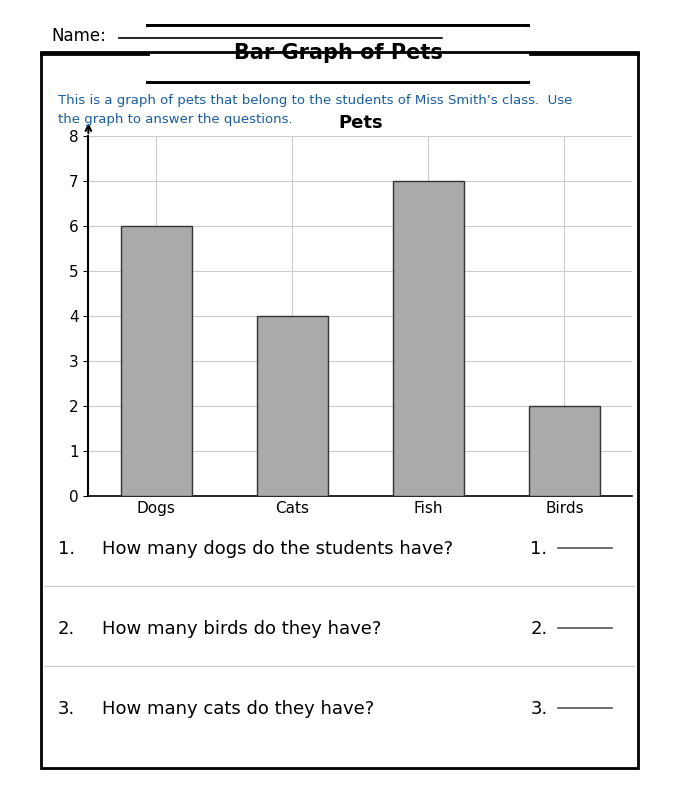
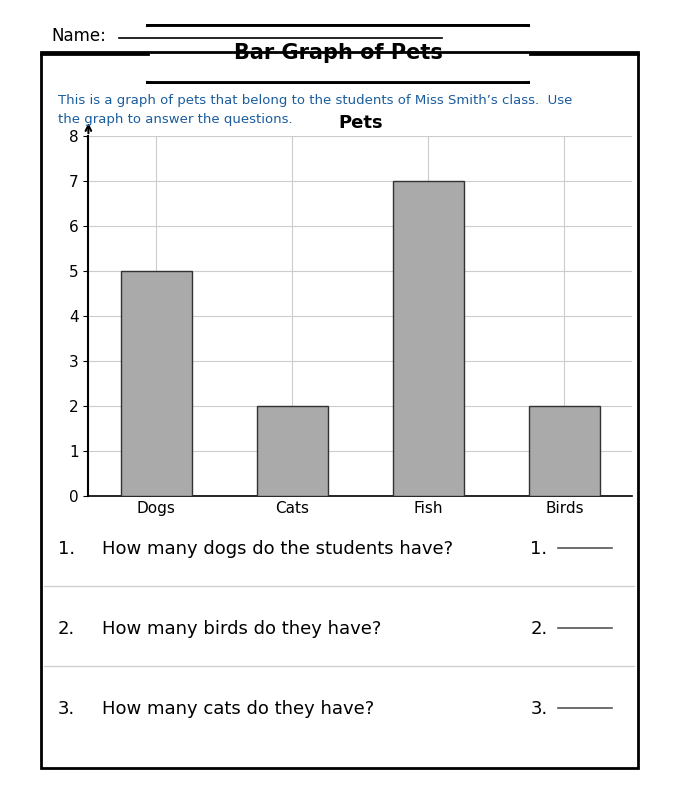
Dogs: 6 -> 5
Cats: 4 -> 2
